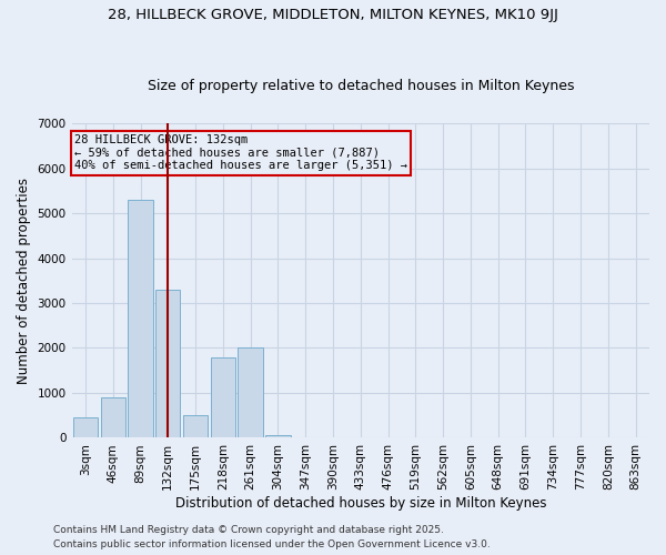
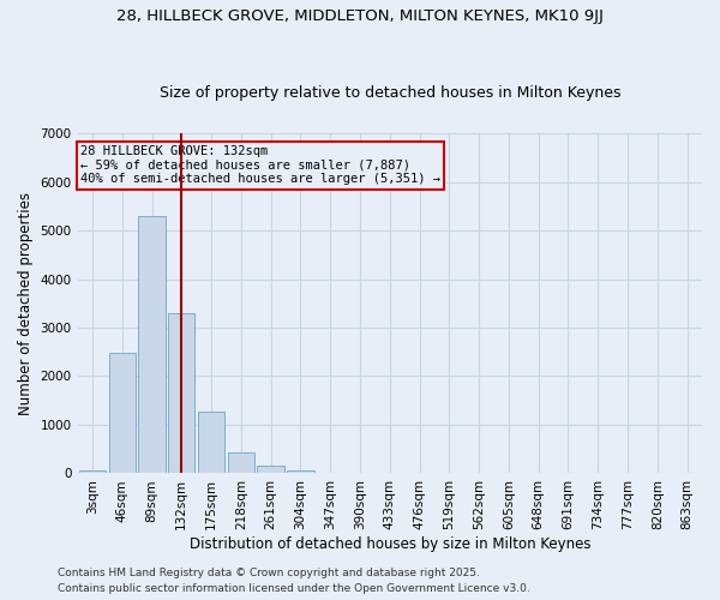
3sqm: 450 -> 60
46sqm: 900 -> 2480
175sqm: 500 -> 1270
218sqm: 1800 -> 430
261sqm: 2000 -> 160
